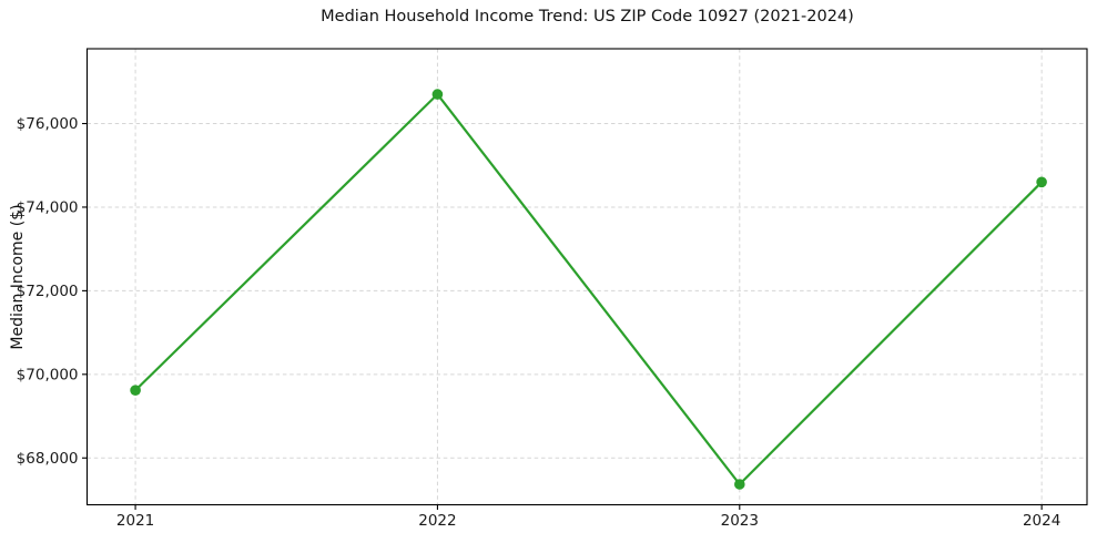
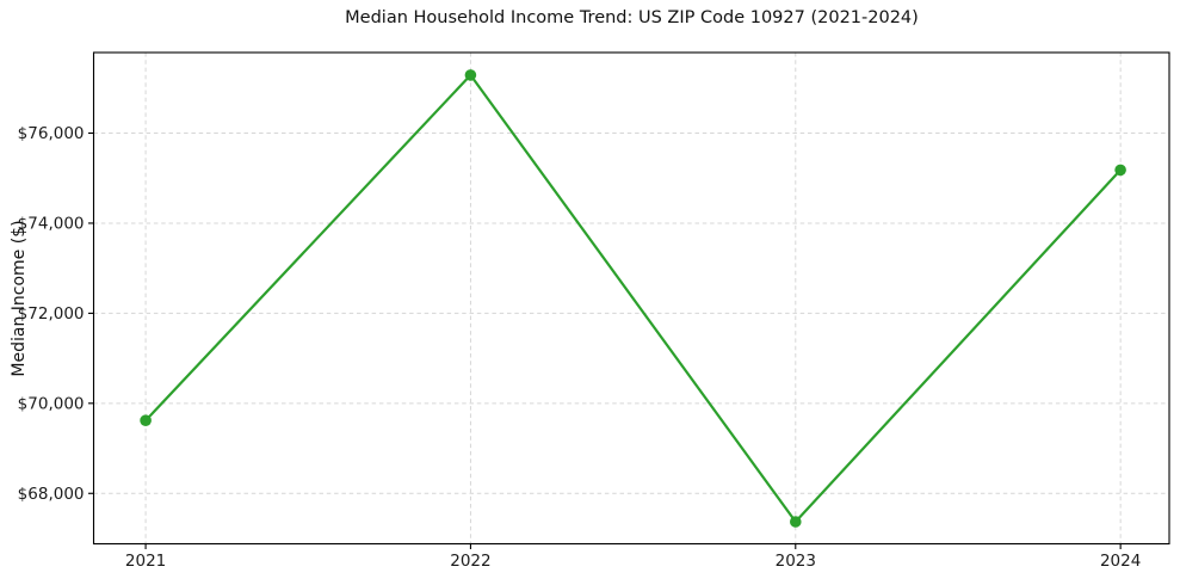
2022: $76700 -> $77300
2024: $74600 -> $75200
